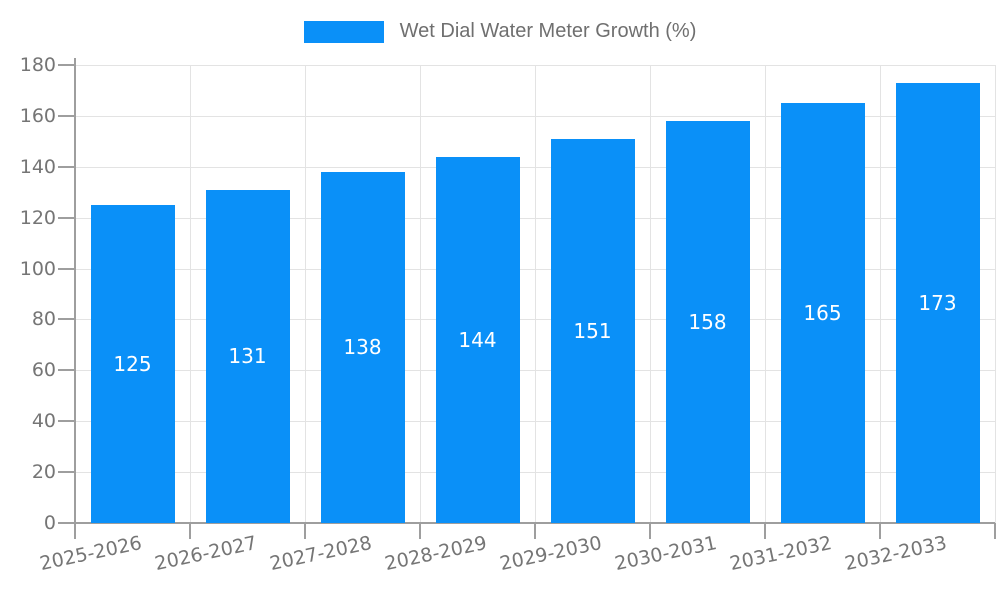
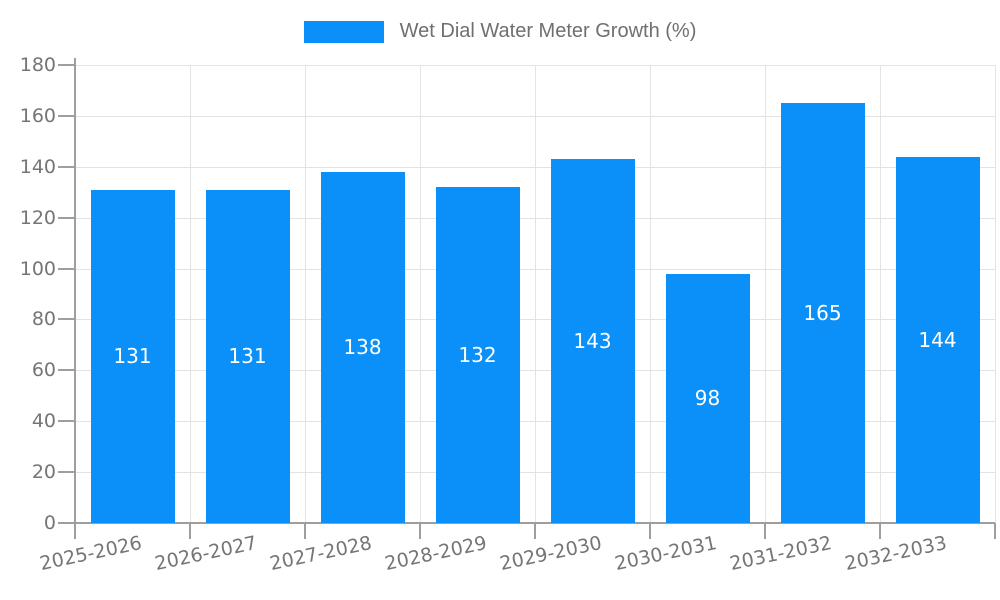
2025-2026: 125 -> 131
2028-2029: 144 -> 132
2029-2030: 151 -> 143
2030-2031: 158 -> 98
2032-2033: 173 -> 144
